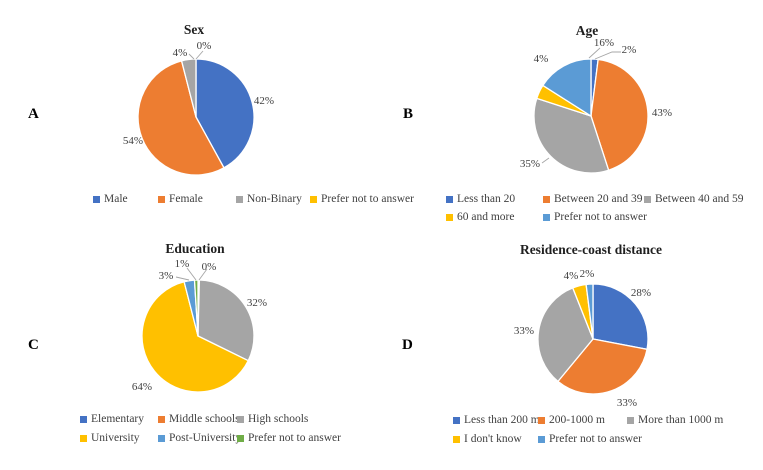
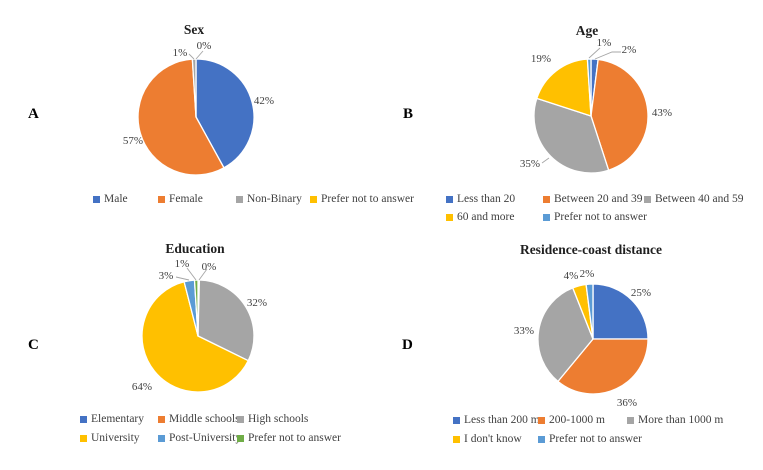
Sex/Female: 54% -> 57%
Sex/Non-Binary: 4% -> 1%
Age/60 and more: 4% -> 19%
Age/Prefer not to answer: 16% -> 1%
Residence-coast distance/Less than 200 m: 28% -> 25%
Residence-coast distance/200-1000 m: 33% -> 36%
